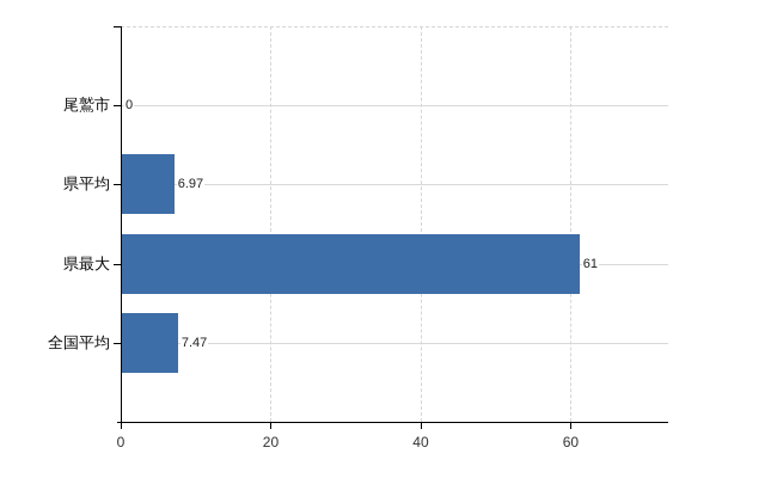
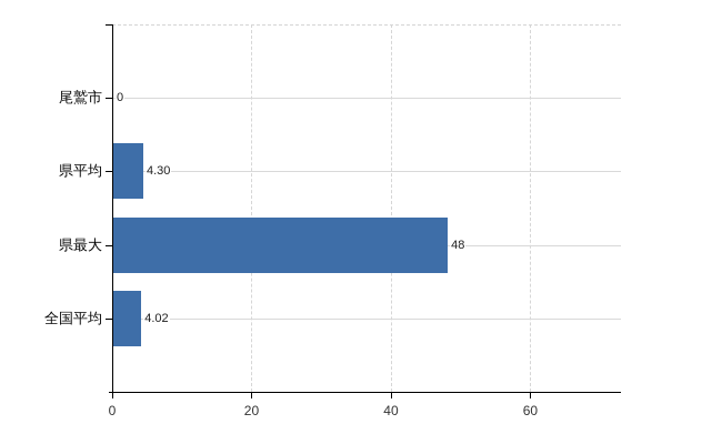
県平均: 6.97 -> 4.30
県最大: 61 -> 48
全国平均: 7.47 -> 4.02
